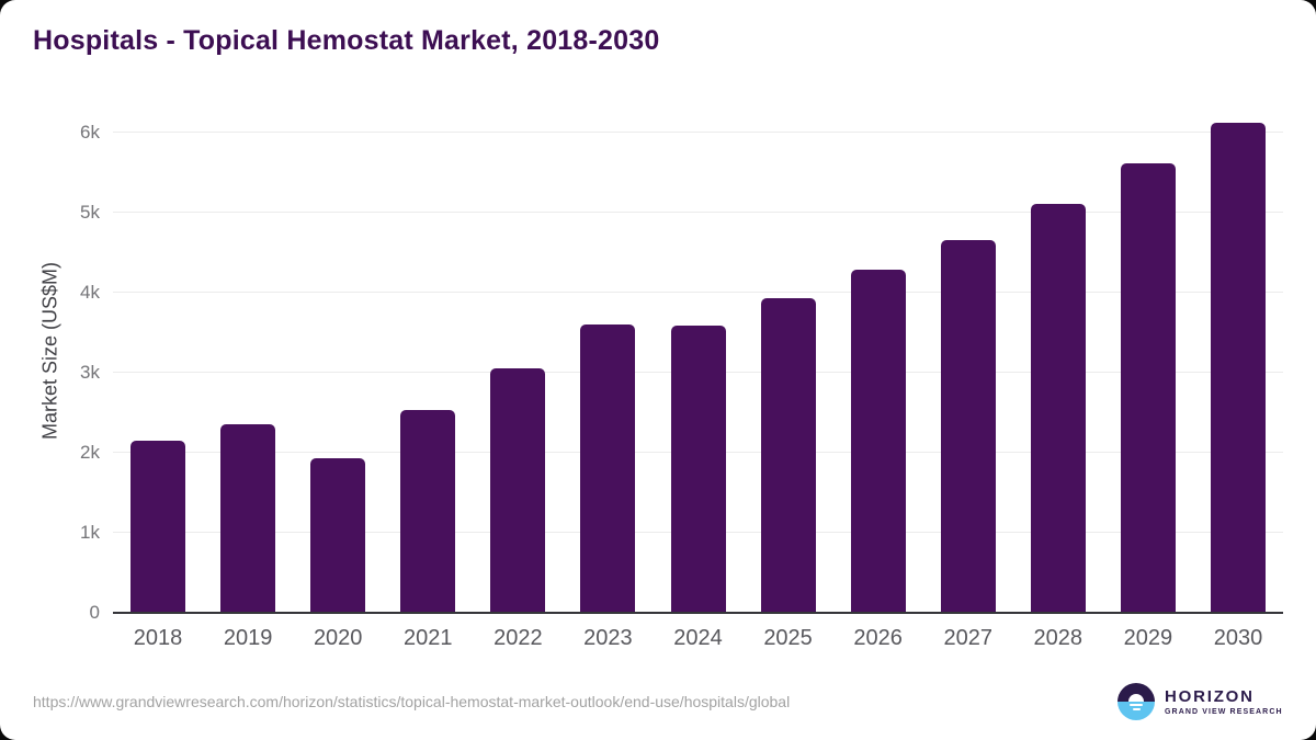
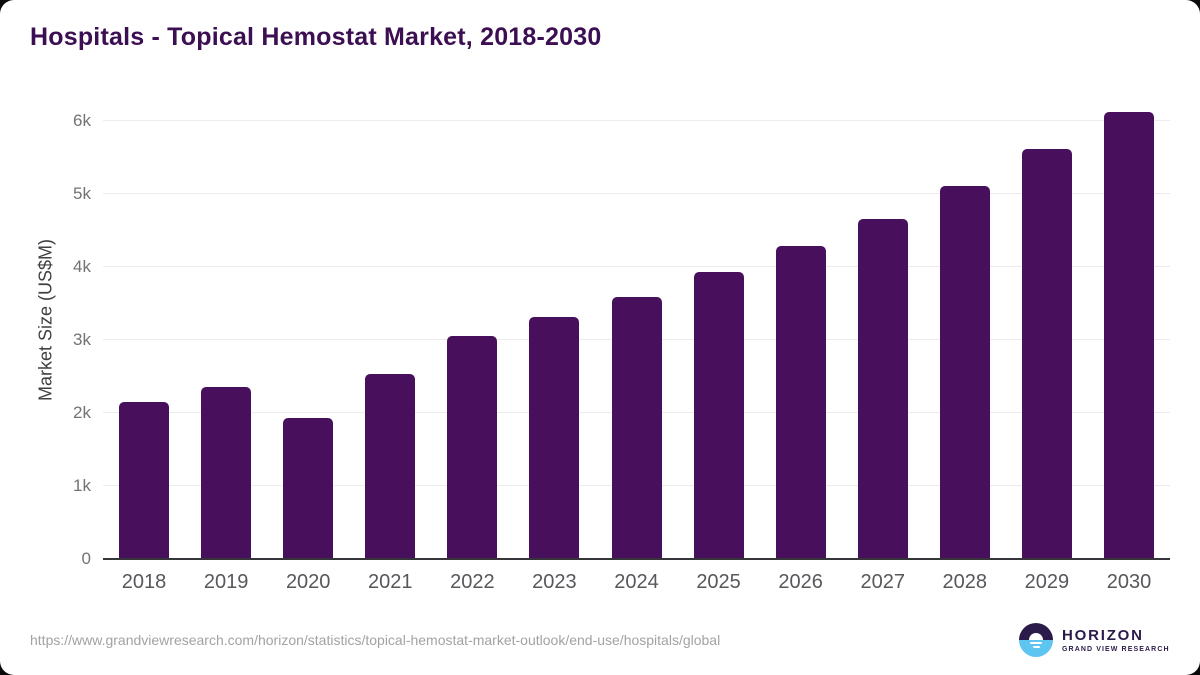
2023: 3.6k -> 3.3k
